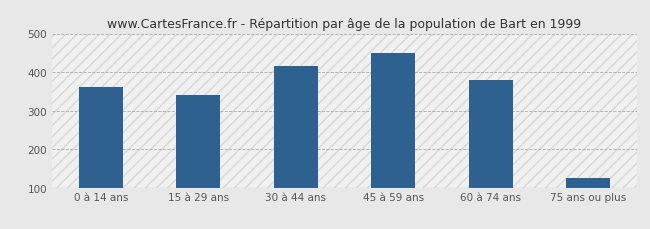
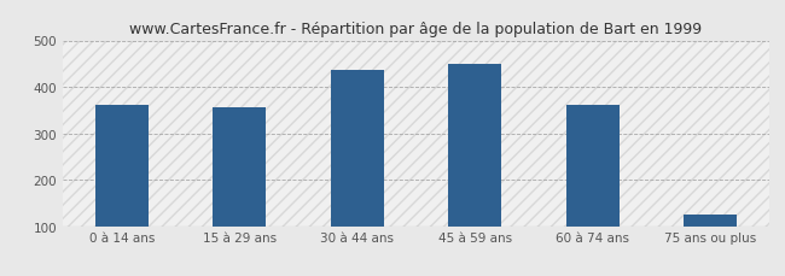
15 à 29 ans: 340 -> 357
30 à 44 ans: 415 -> 436
60 à 74 ans: 380 -> 360
